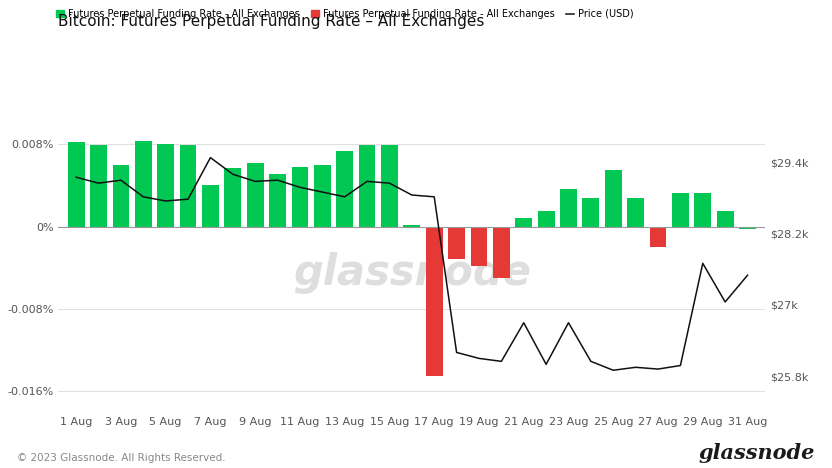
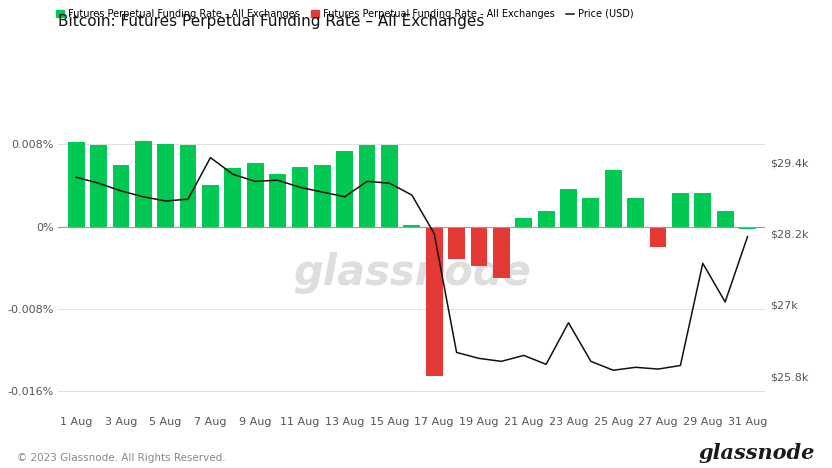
Price (USD)/3 Aug: $29.10k -> $28.92k
Price (USD)/17 Aug: $28.82k -> $28.20k
Price (USD)/21 Aug: $26.70k -> $26.15k
Price (USD)/31 Aug: $27.50k -> $28.15k
